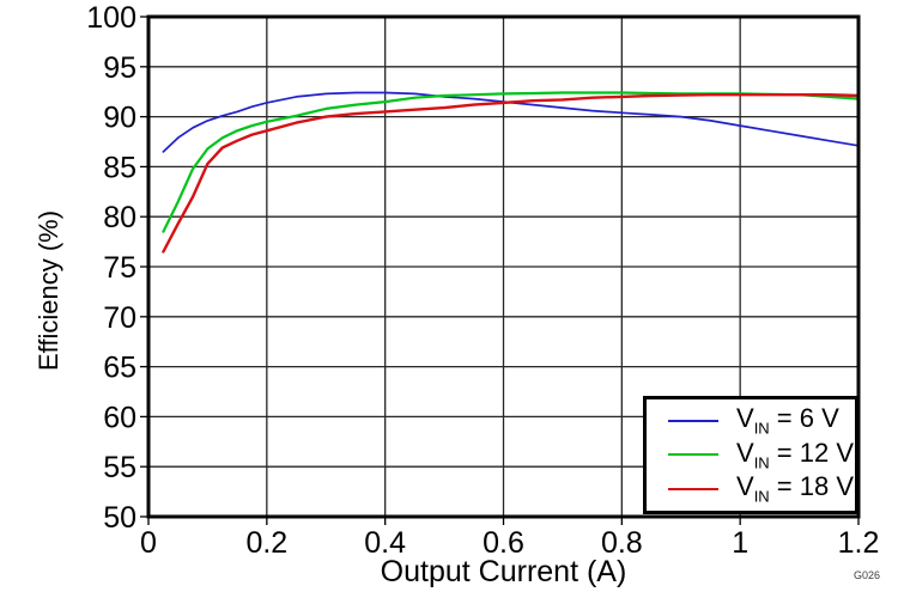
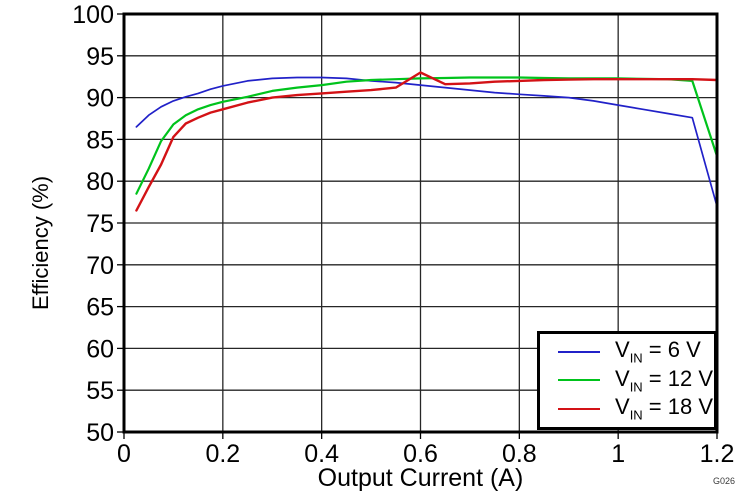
VIN = 18 V/0.6: 91 -> 93
VIN = 6 V/1.2: 87 -> 77
VIN = 12 V/1.2: 92 -> 83
